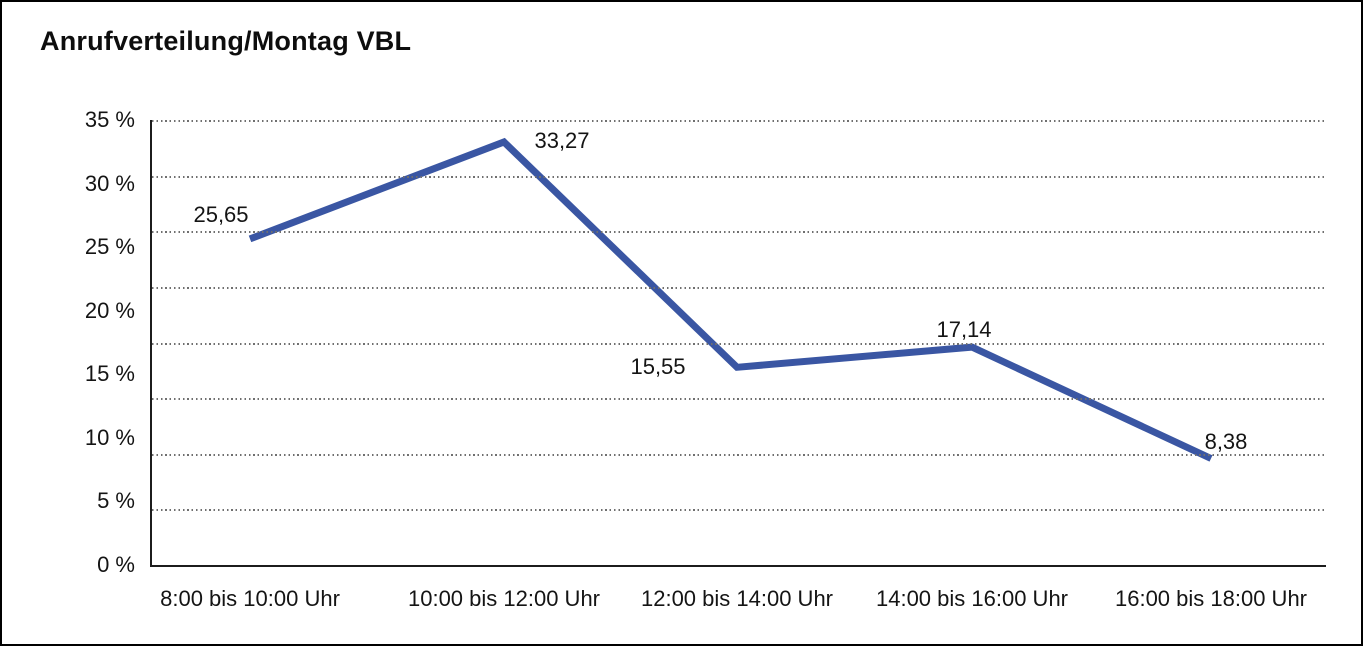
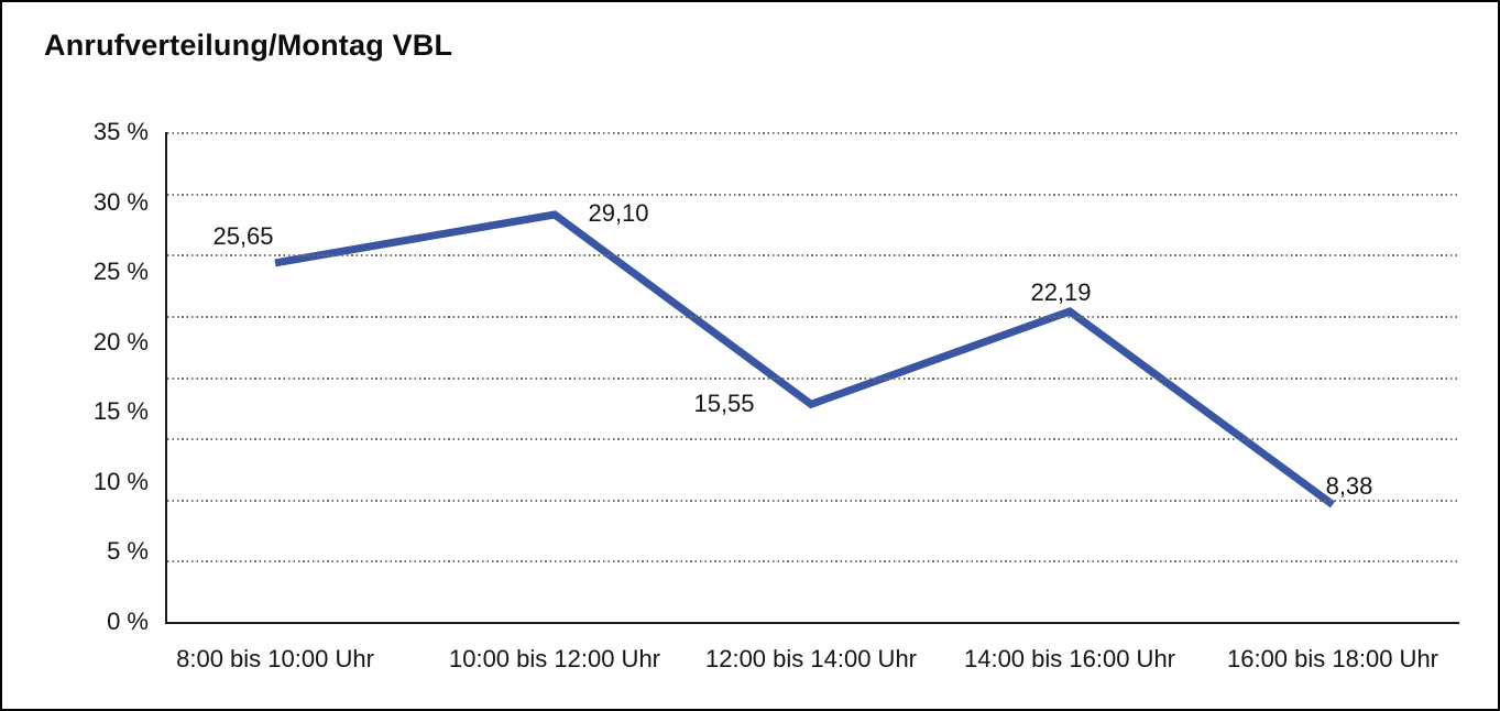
10:00 bis 12:00 Uhr: 33,27 -> 29,10
14:00 bis 16:00 Uhr: 17,14 -> 22,19
